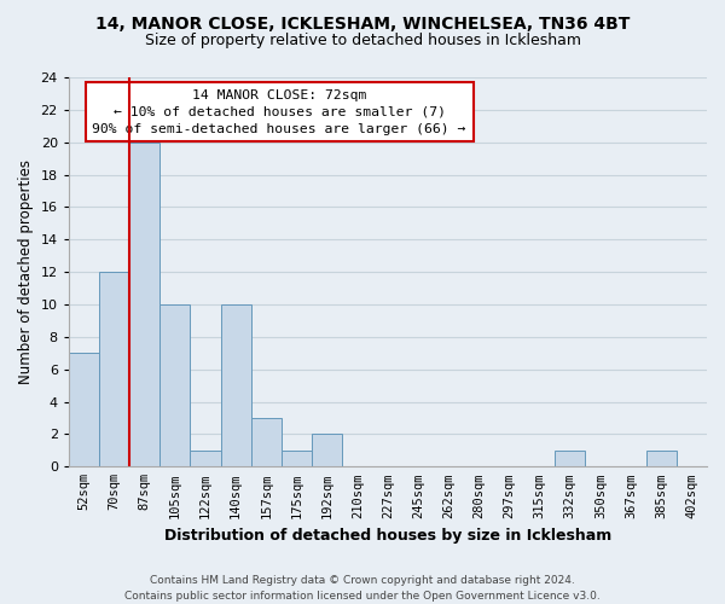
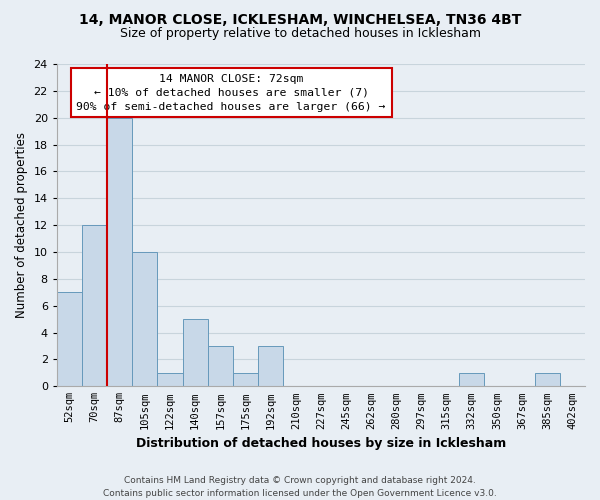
140sqm: 10 -> 5
192sqm: 2 -> 3
